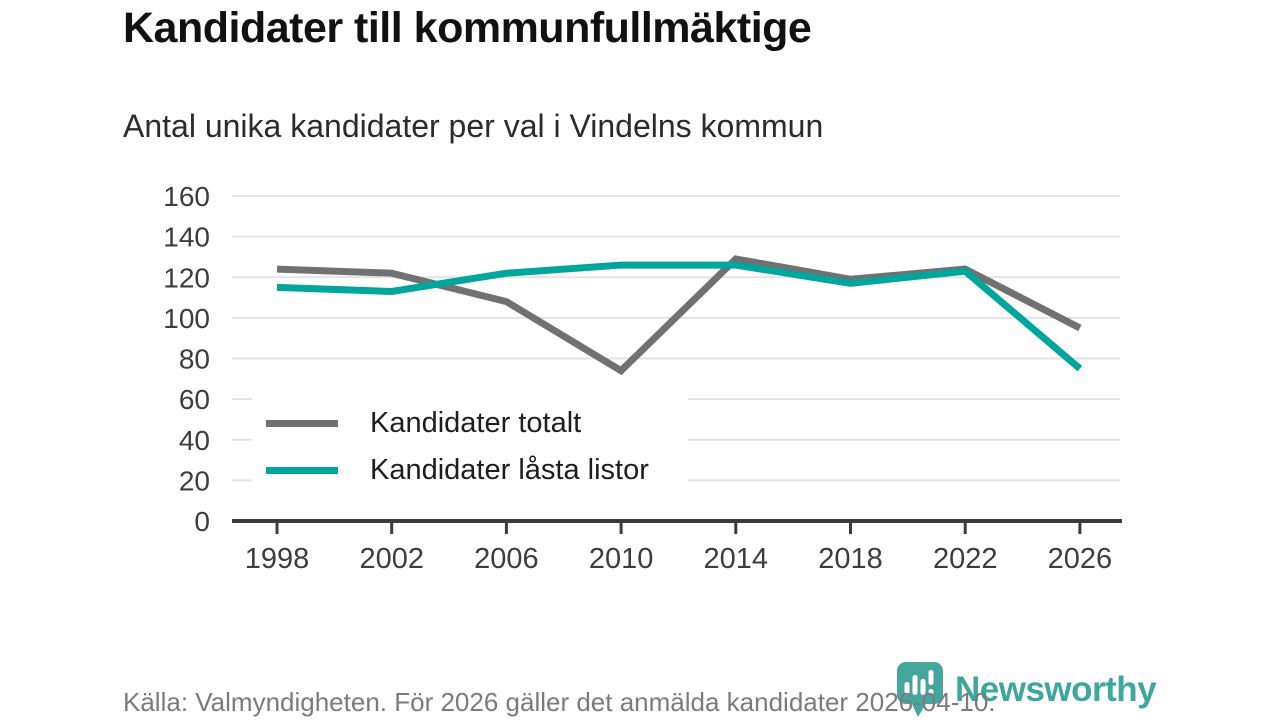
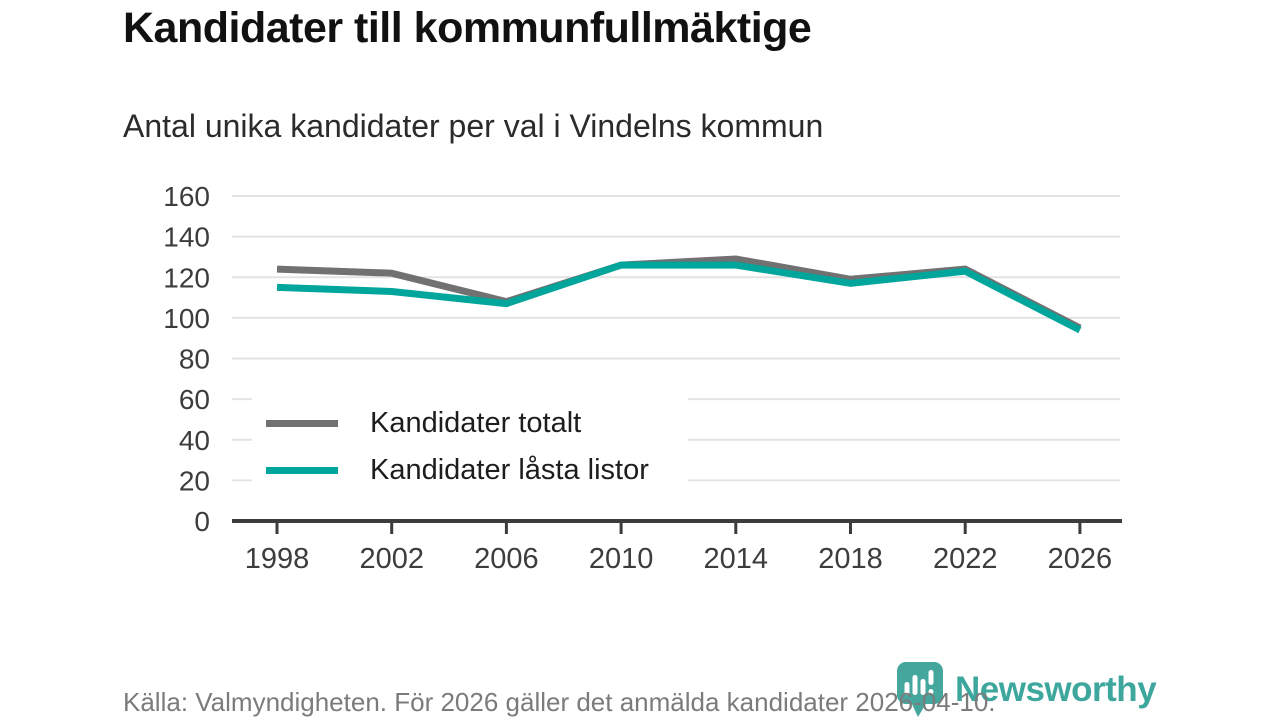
Kandidater låsta listor/2006: 122 -> 107
Kandidater totalt/2010: 74 -> 126
Kandidater låsta listor/2026: 75 -> 94
